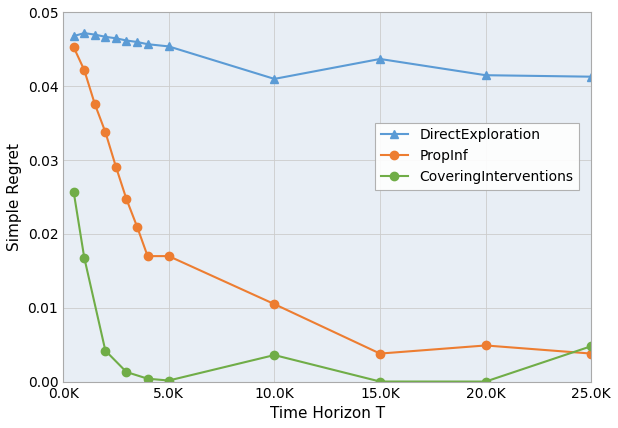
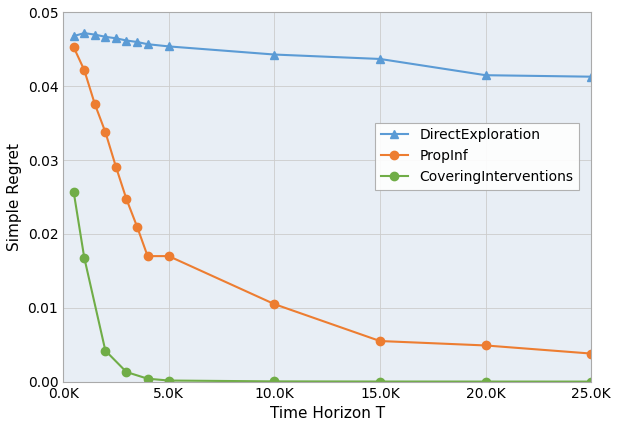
DirectExploration/10.0K: 0.0410 -> 0.0443
CoveringInterventions/10.0K: 0.0036 -> 0.0000
PropInf/15.0K: 0.0038 -> 0.0055
CoveringInterventions/25.0K: 0.0048 -> 0.0000
